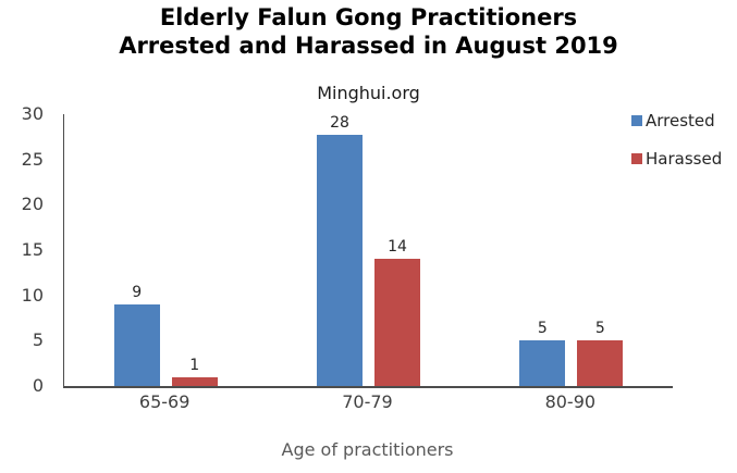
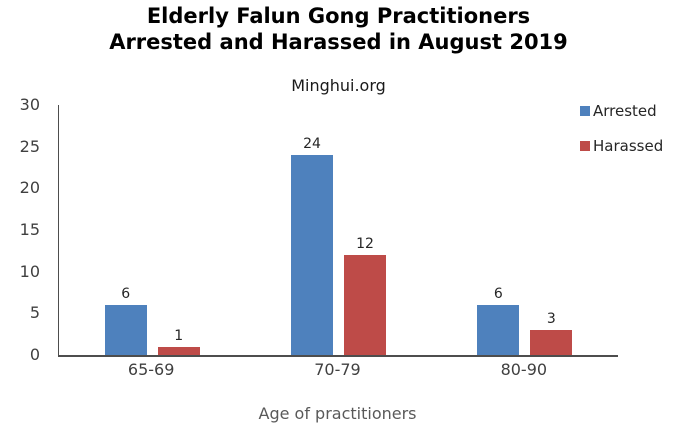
Arrested/65-69: 9 -> 6
Arrested/70-79: 28 -> 24
Harassed/70-79: 14 -> 12
Arrested/80-90: 5 -> 6
Harassed/80-90: 5 -> 3
